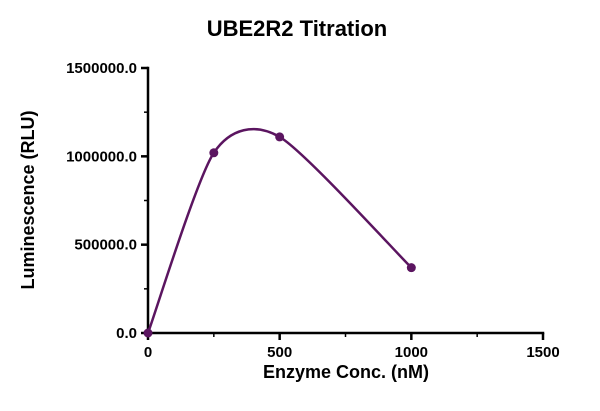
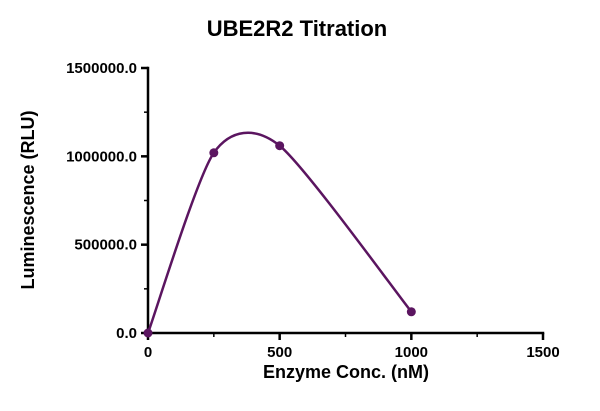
500: 1110000 -> 1060000
1000: 370000 -> 120000
